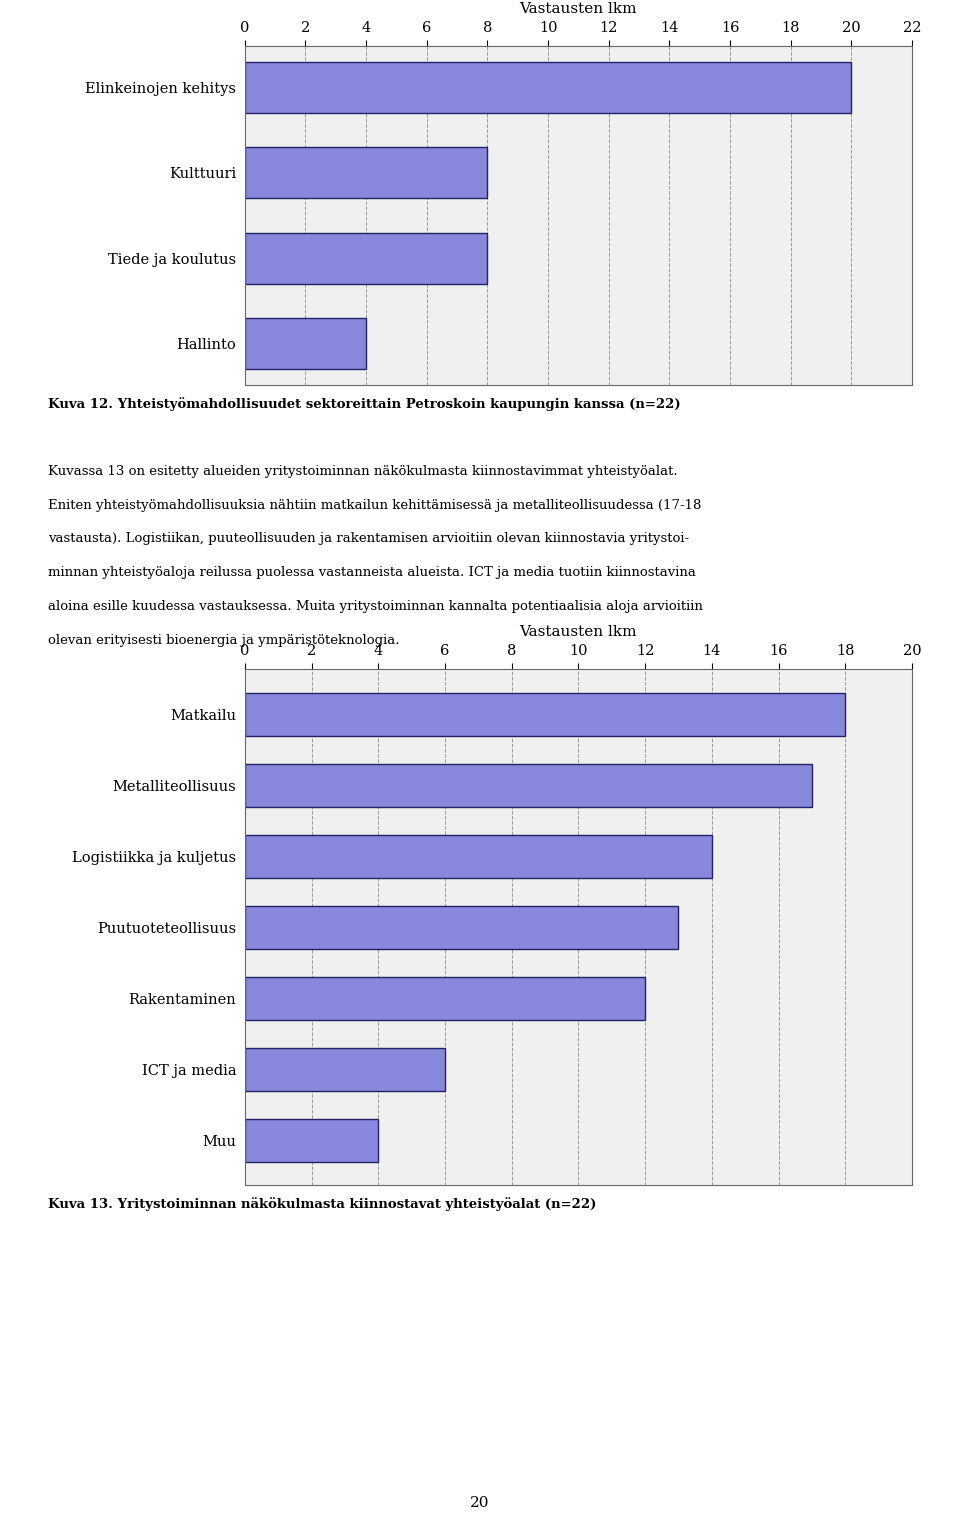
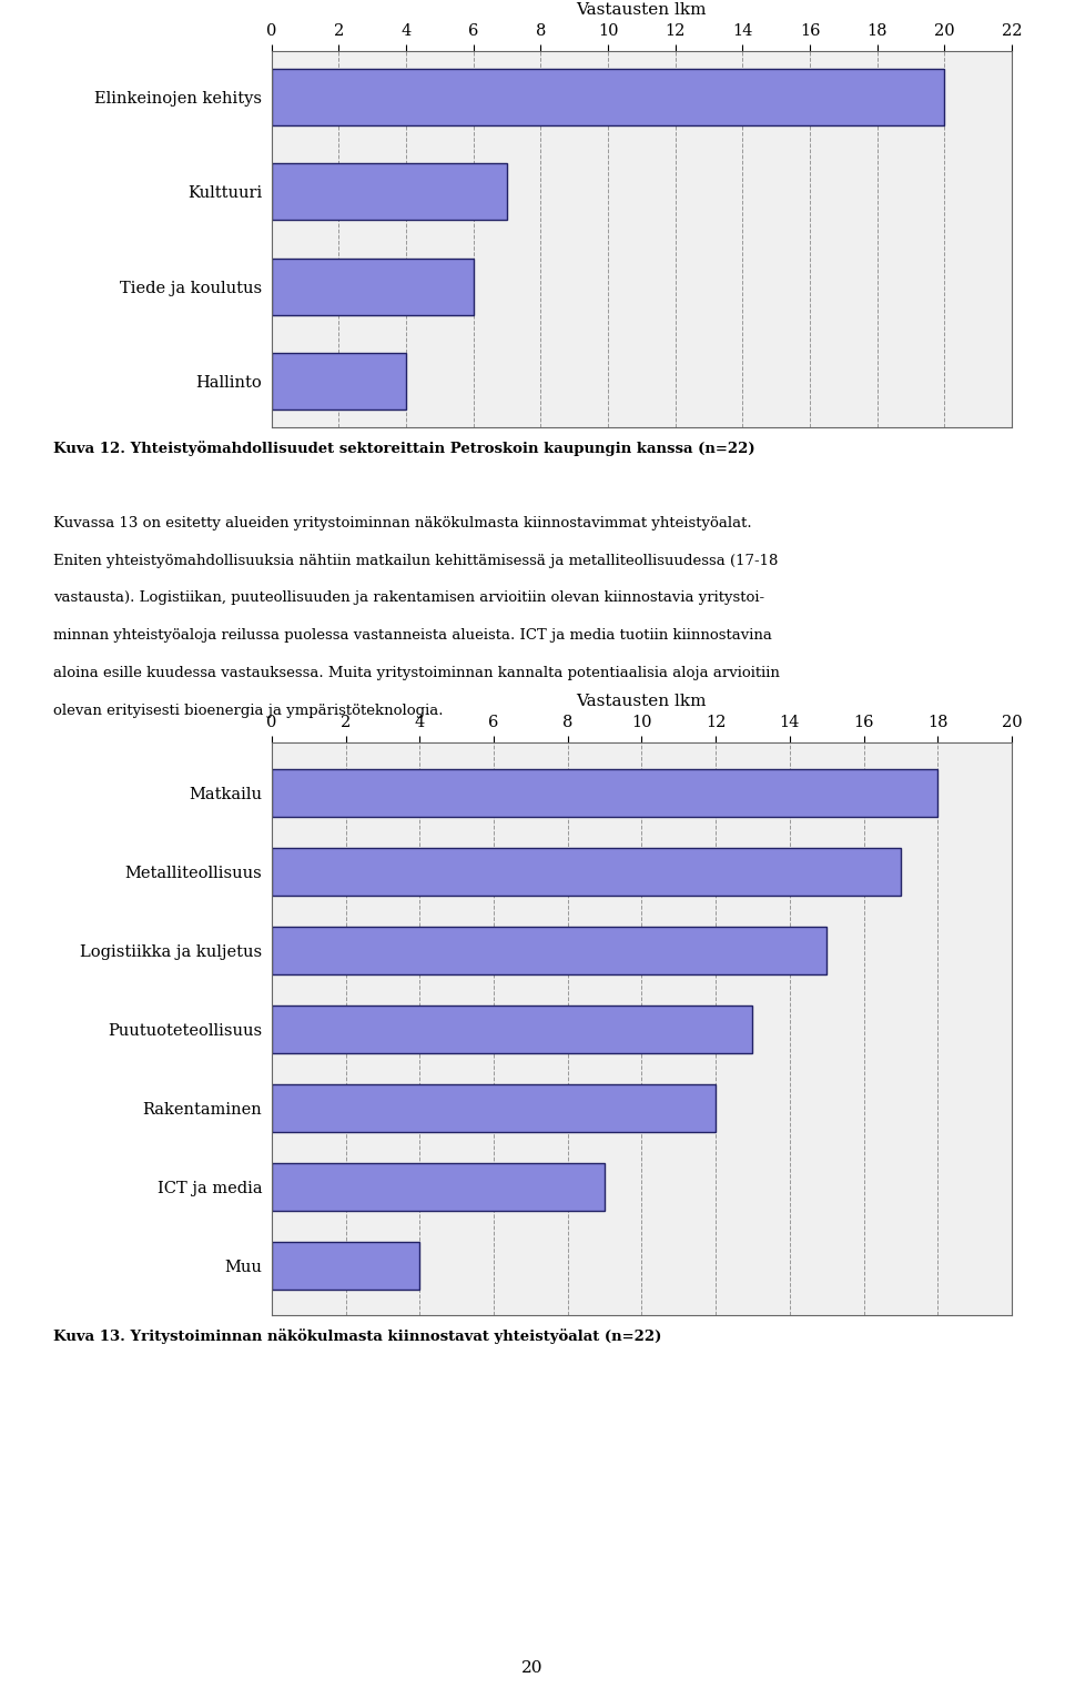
Kulttuuri: 8 -> 7
Tiede ja koulutus: 8 -> 6
Logistiikka ja kuljetus: 14 -> 15
ICT ja media: 6 -> 9
